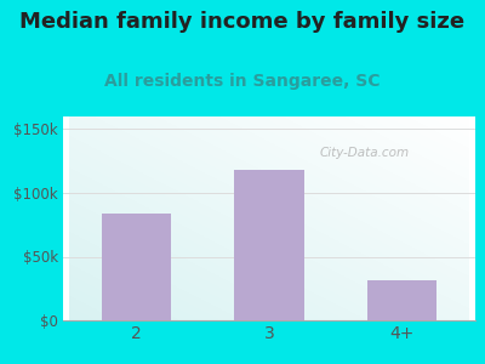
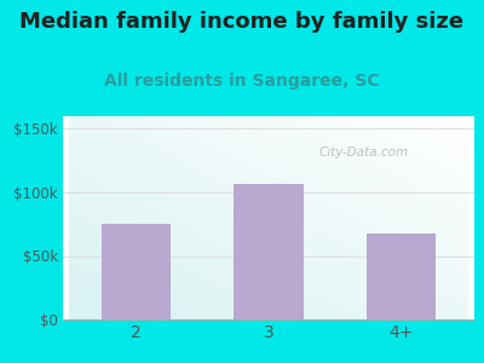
2: $84k -> $75k
3: $118k -> $107k
4+: $31k -> $68k
